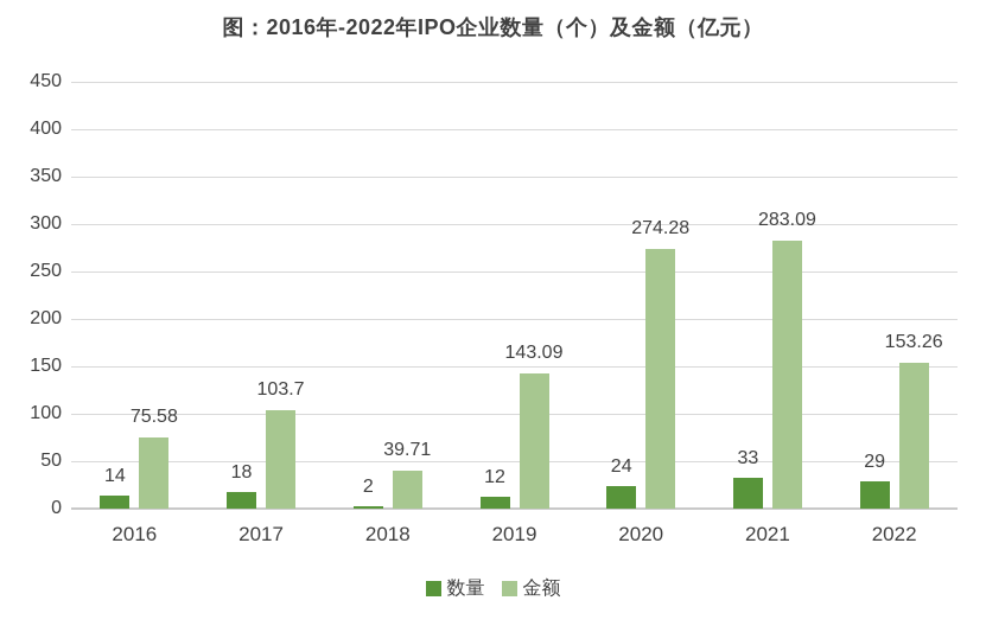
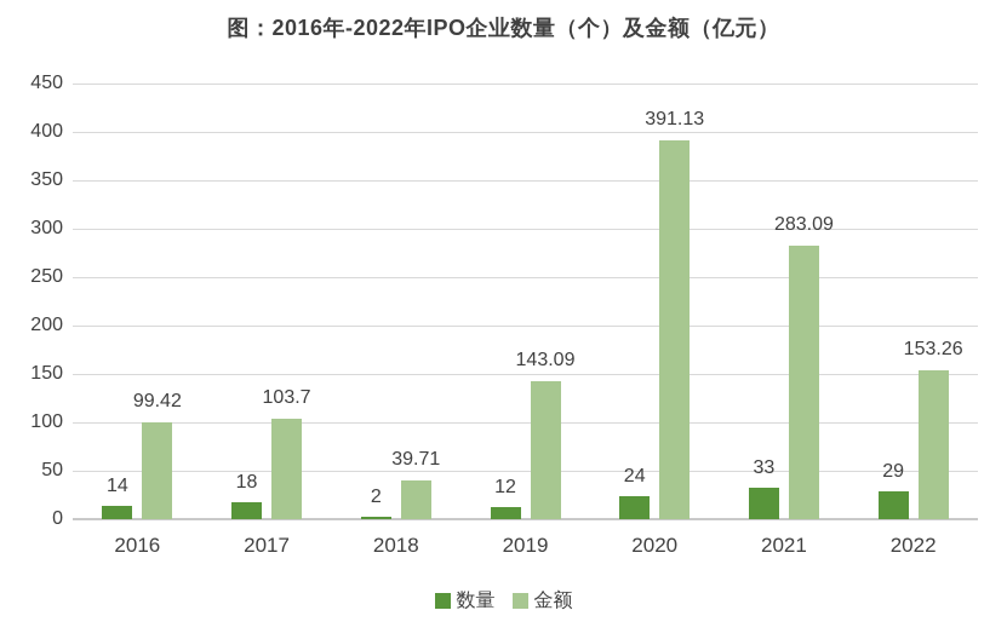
金额/2016: 75.58 -> 99.42
金额/2020: 274.28 -> 391.13
